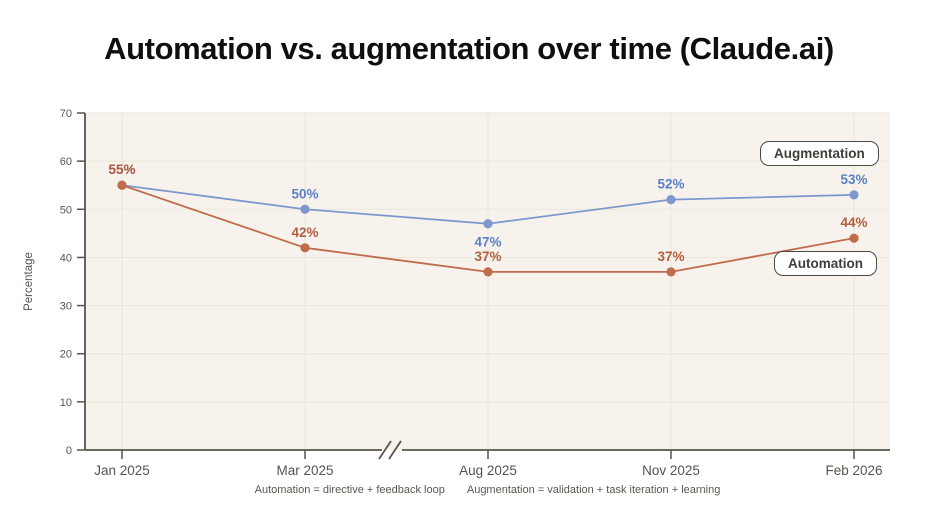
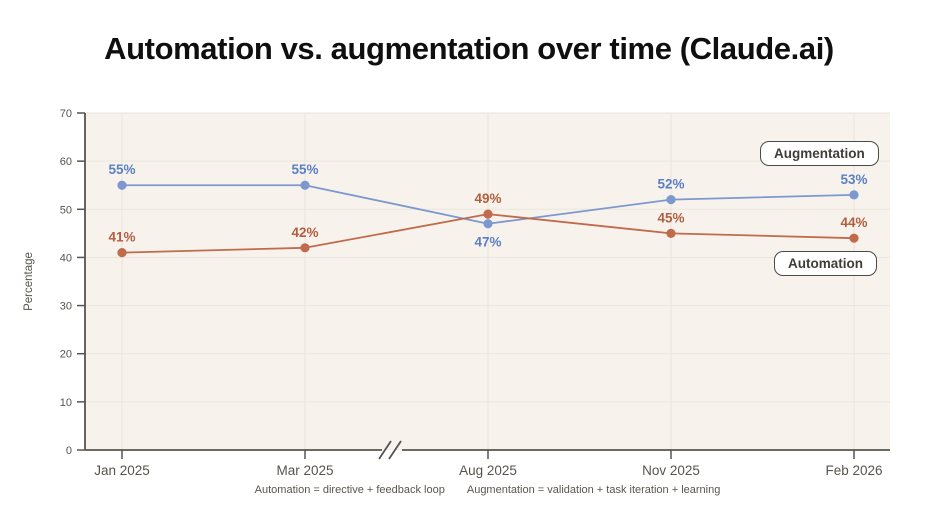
Automation/Jan 2025: 55% -> 41%
Augmentation/Mar 2025: 50% -> 55%
Automation/Aug 2025: 37% -> 49%
Automation/Nov 2025: 37% -> 45%
